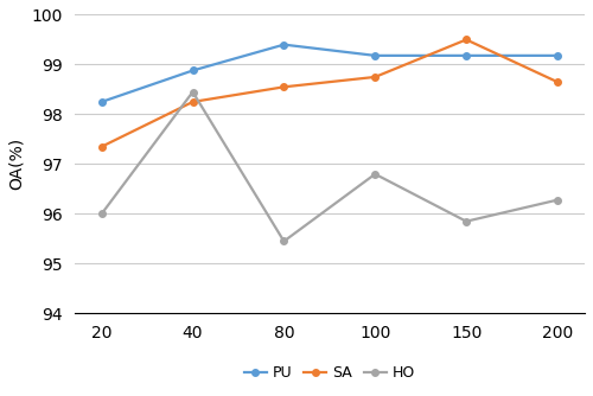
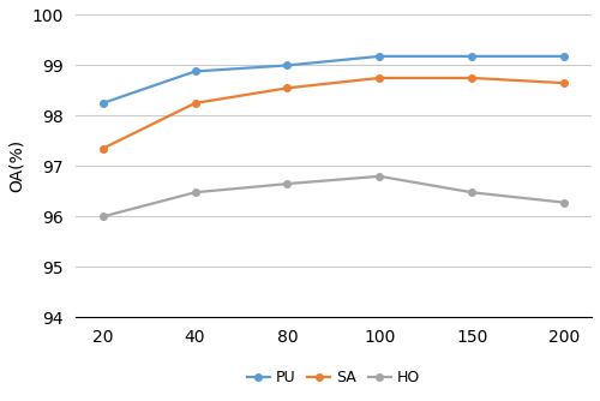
HO/40: 98.45 -> 96.48
PU/80: 99.40 -> 99.00
HO/80: 95.45 -> 96.65
SA/150: 99.50 -> 98.75
HO/150: 95.85 -> 96.48
